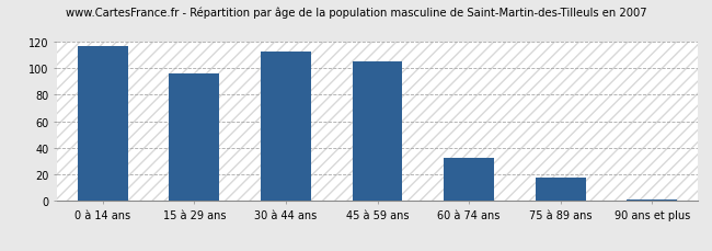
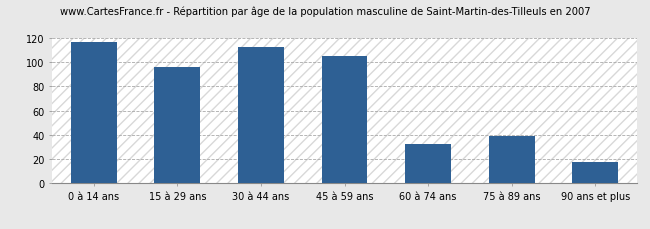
75 à 89 ans: 17 -> 39
90 ans et plus: 1 -> 17
